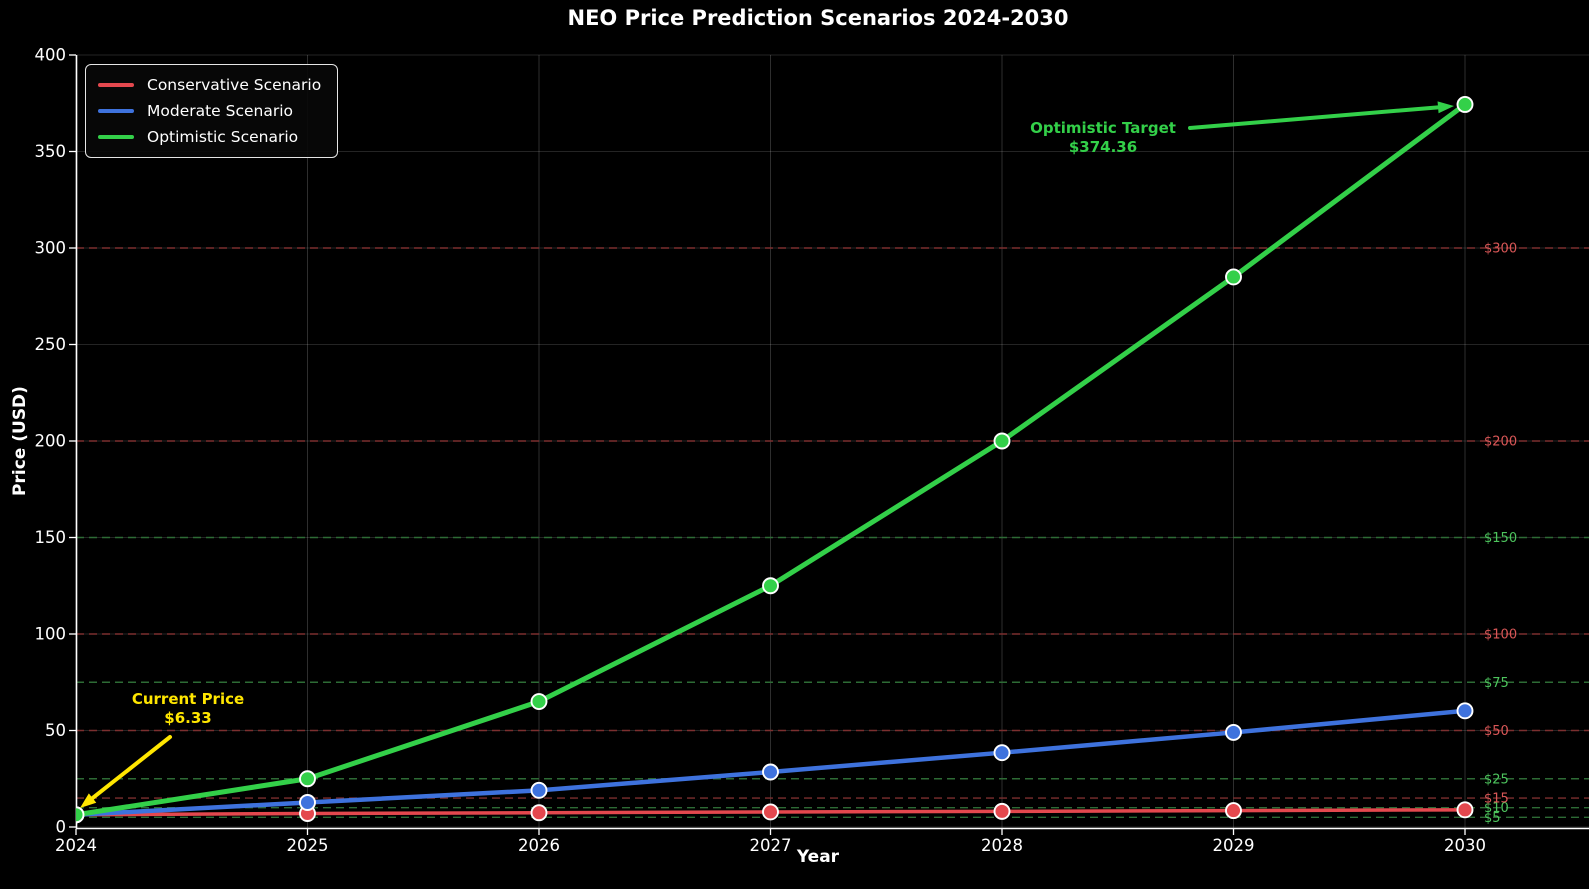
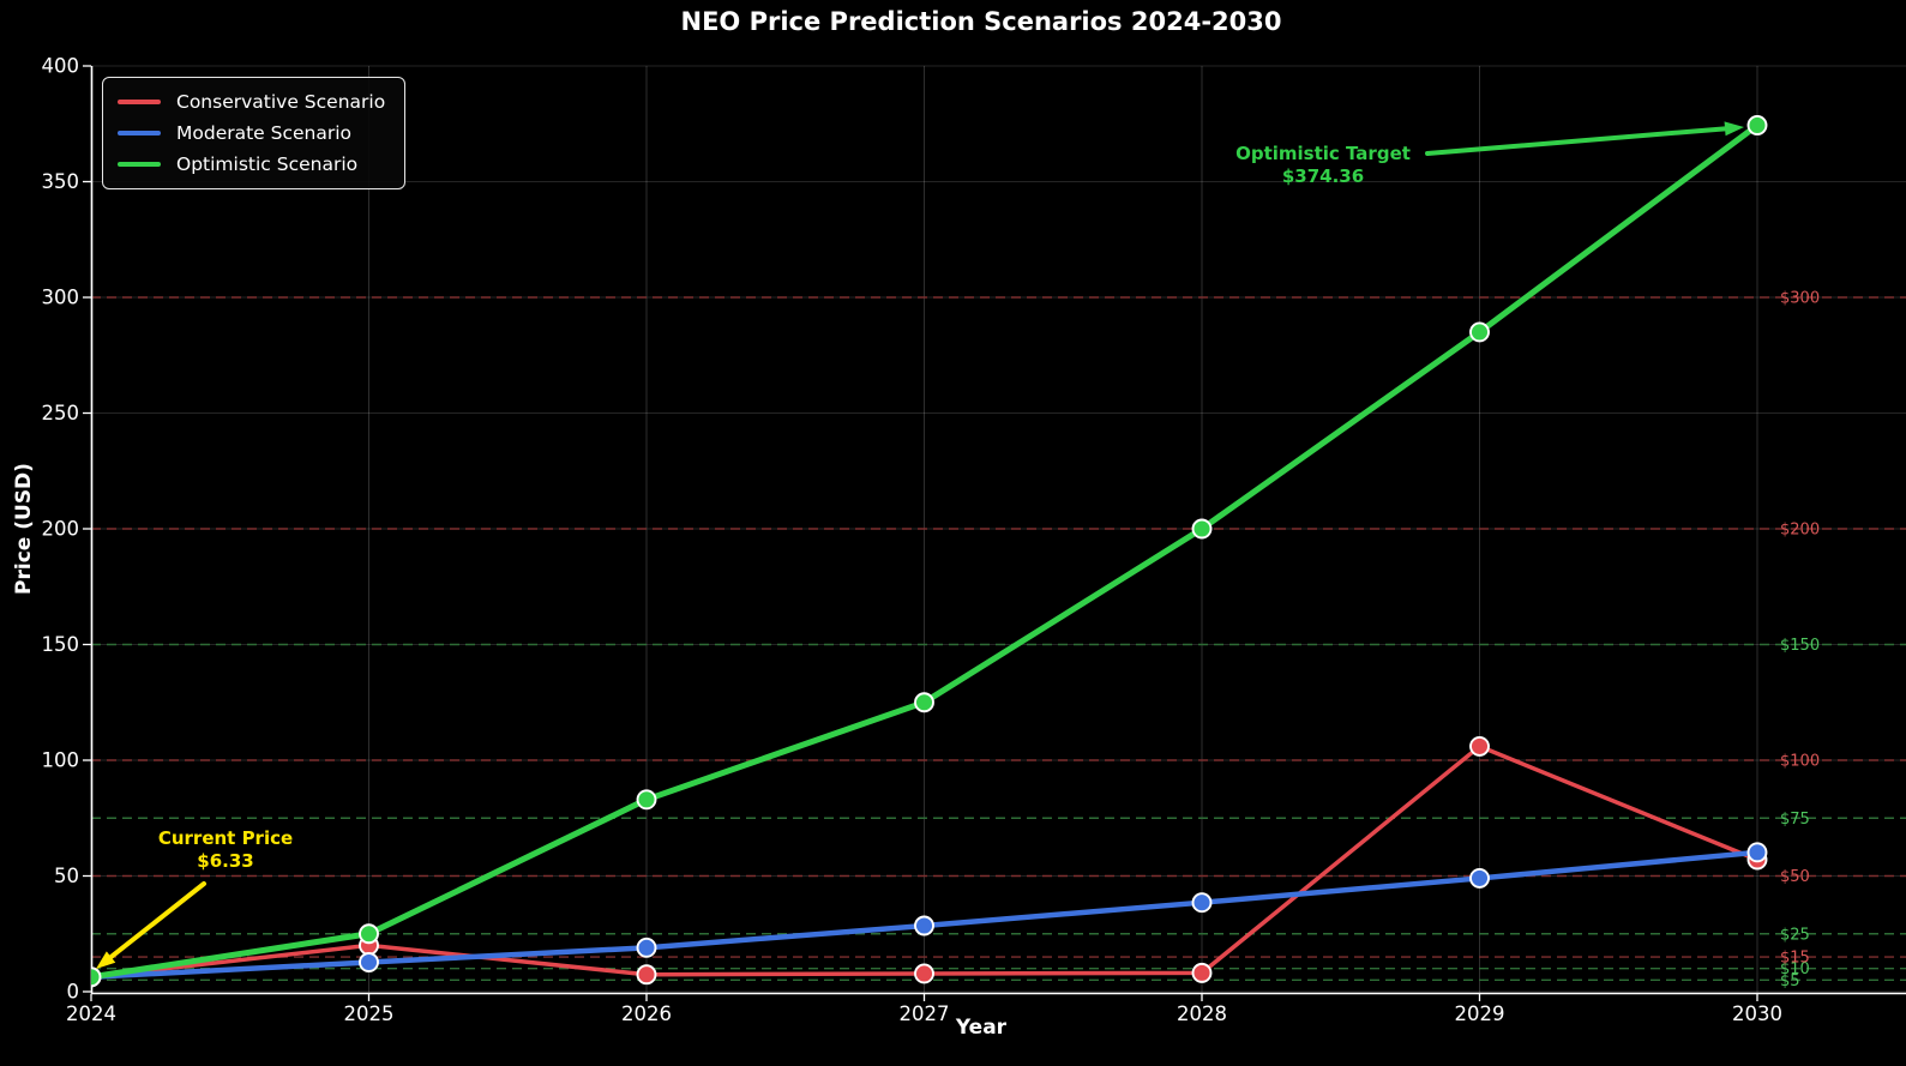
Conservative Scenario/2025: 7 -> 20
Optimistic Scenario/2026: 65 -> 83
Conservative Scenario/2029: 8 -> 106
Conservative Scenario/2030: 9 -> 57
